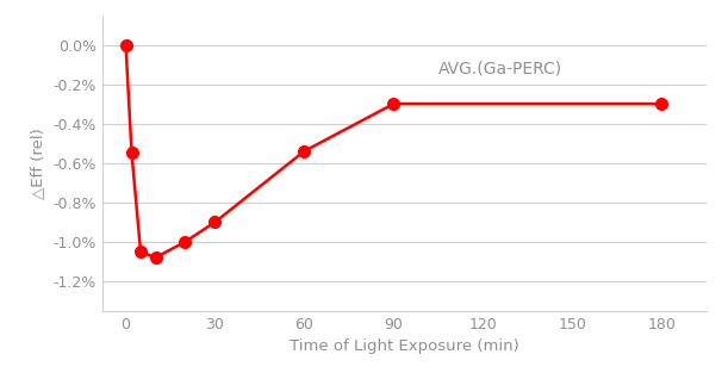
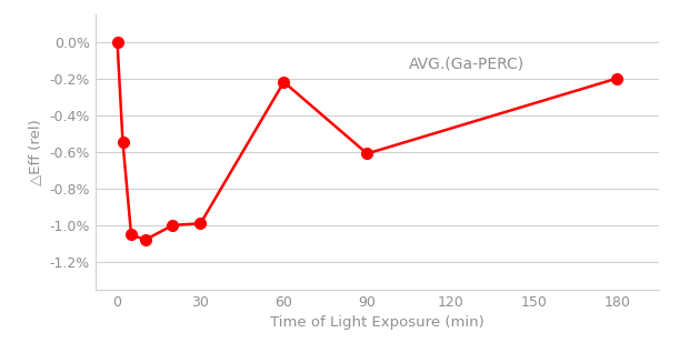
30: -0.90% -> -0.99%
60: -0.54% -> -0.22%
90: -0.30% -> -0.61%
180: -0.30% -> -0.20%
